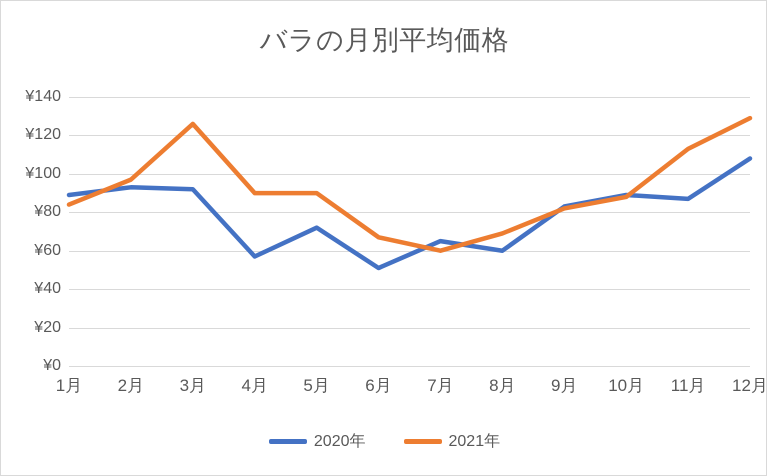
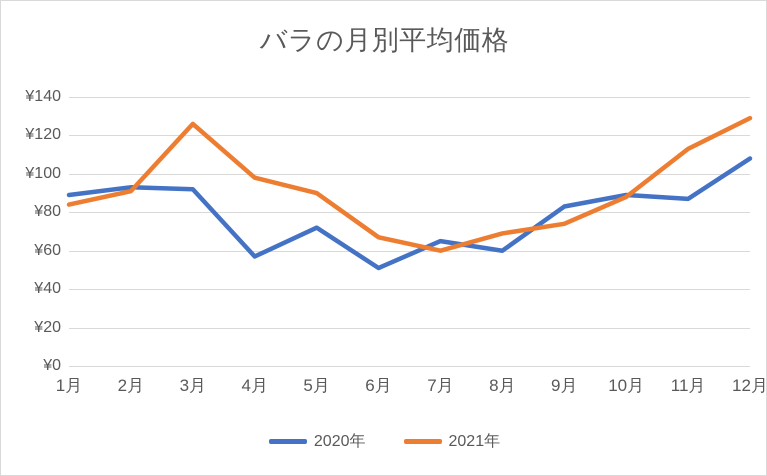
2021年/2月: ¥97 -> ¥91
2021年/4月: ¥90 -> ¥98
2021年/9月: ¥82 -> ¥74
